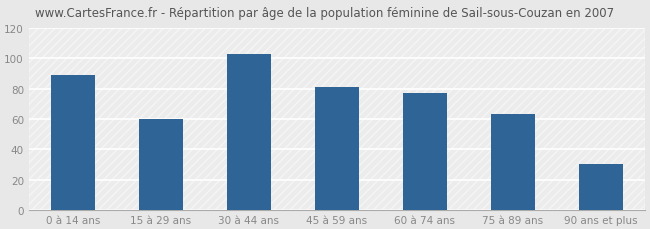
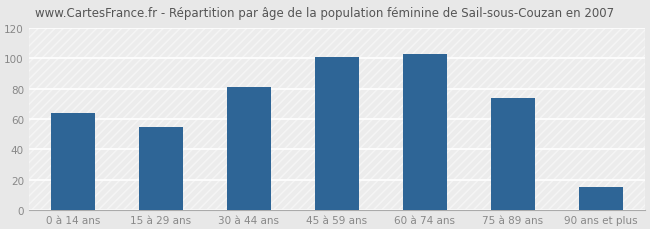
0 à 14 ans: 89 -> 64
15 à 29 ans: 60 -> 55
30 à 44 ans: 103 -> 81
45 à 59 ans: 81 -> 101
60 à 74 ans: 77 -> 103
75 à 89 ans: 63 -> 74
90 ans et plus: 30 -> 15
